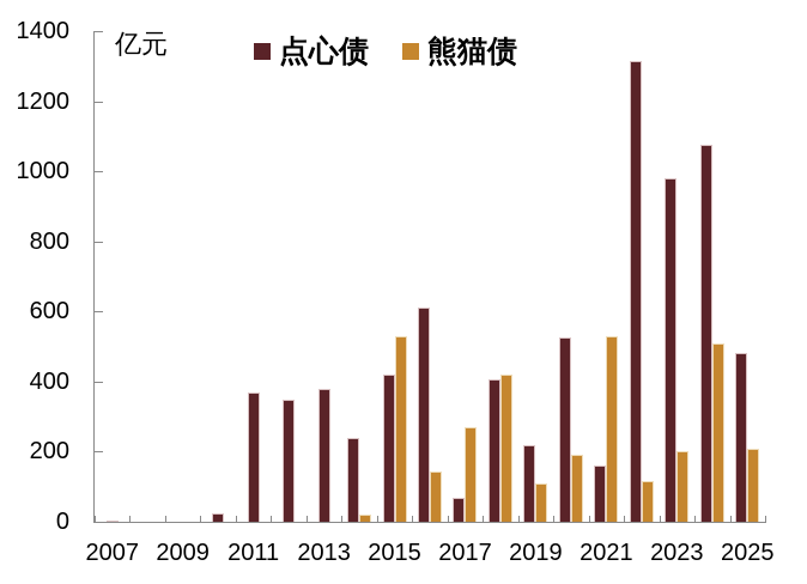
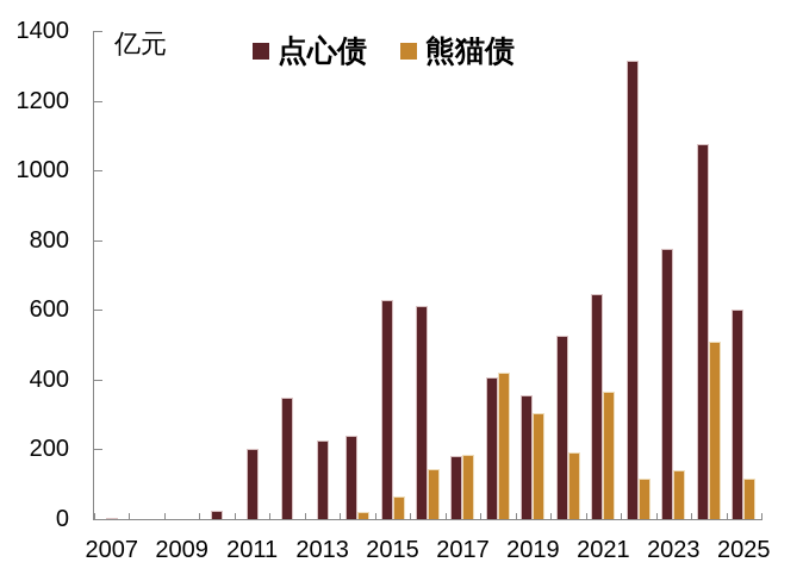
点心债/2011: 370 -> 200
点心债/2013: 380 -> 220
点心债/2015: 420 -> 630
熊猫债/2015: 530 -> 60
点心债/2017: 70 -> 180
熊猫债/2017: 270 -> 180
点心债/2019: 220 -> 360
熊猫债/2019: 110 -> 300
点心债/2021: 160 -> 640
熊猫债/2021: 530 -> 360
点心债/2023: 980 -> 780
熊猫债/2023: 200 -> 140
点心债/2025: 480 -> 600
熊猫债/2025: 210 -> 120
